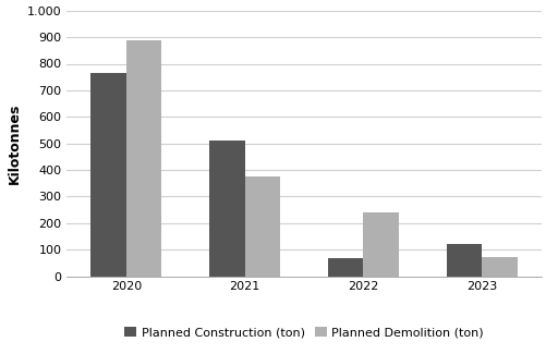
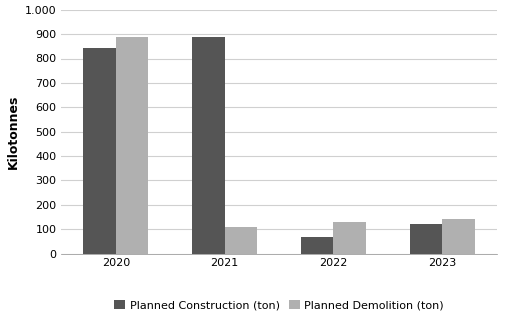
Planned Construction (ton)/2020: 765 -> 845
Planned Construction (ton)/2021: 510 -> 890
Planned Demolition (ton)/2021: 375 -> 110
Planned Demolition (ton)/2022: 238 -> 130
Planned Demolition (ton)/2023: 70 -> 140
